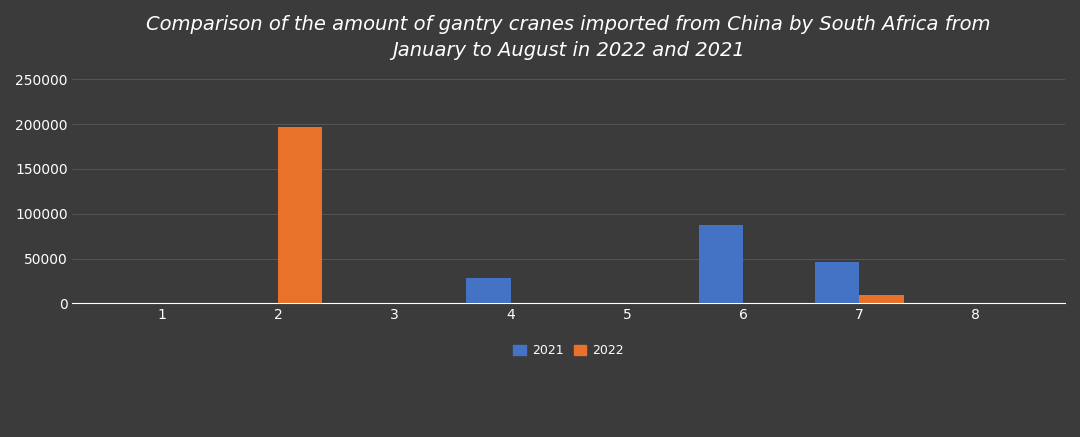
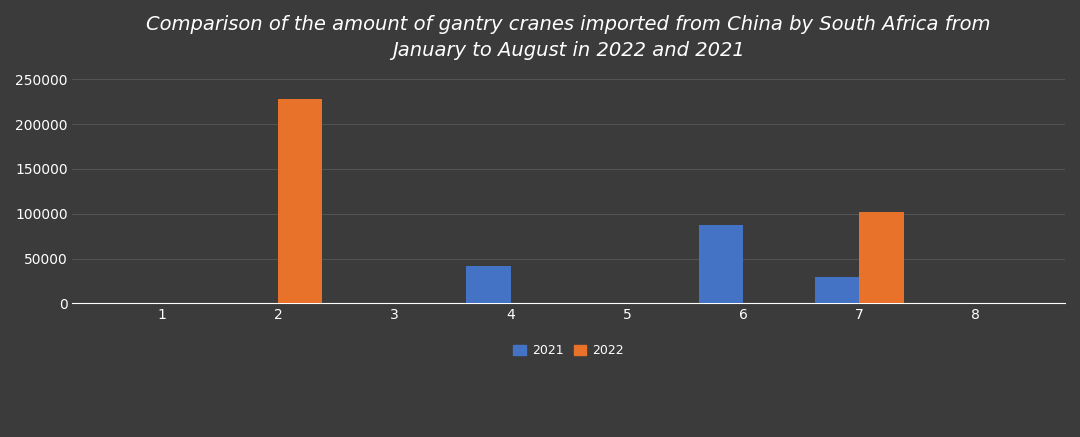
2022/2: 197000 -> 228000
2021/4: 28000 -> 42000
2021/7: 46000 -> 30000
2022/7: 9000 -> 102000
